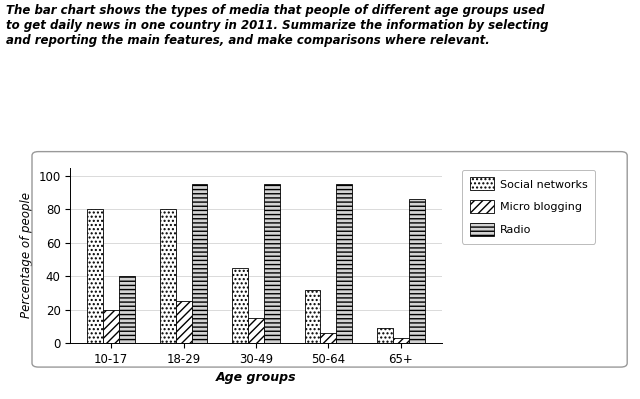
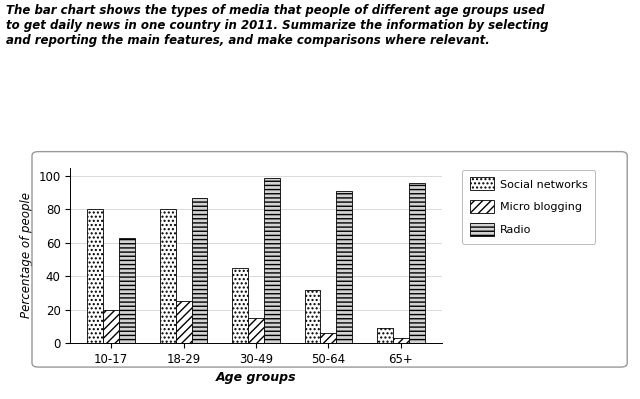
Radio/10-17: 40 -> 63
Radio/18-29: 95 -> 87
Radio/30-49: 95 -> 99
Radio/50-64: 95 -> 91
Radio/65+: 86 -> 96
